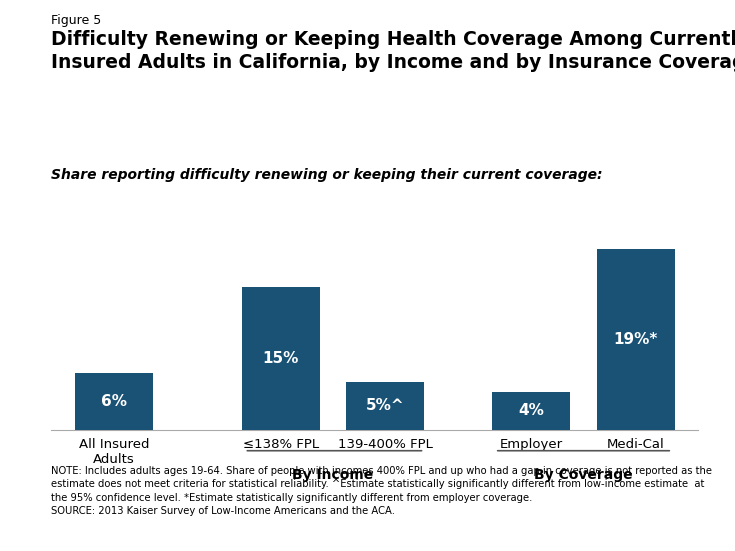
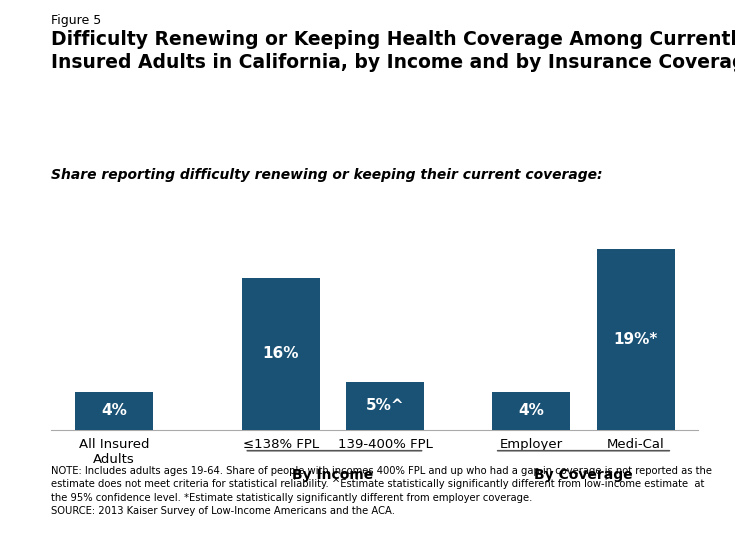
All Insured Adults: 6% -> 4%
≤138% FPL: 15% -> 16%
